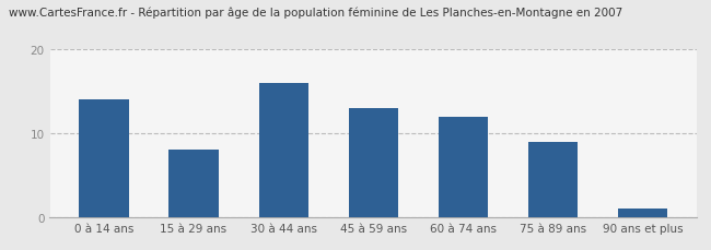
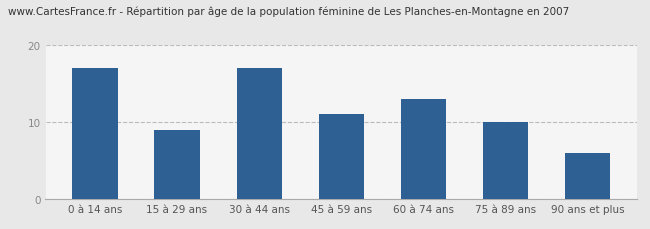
0 à 14 ans: 14 -> 17
15 à 29 ans: 8 -> 9
30 à 44 ans: 16 -> 17
45 à 59 ans: 13 -> 11
60 à 74 ans: 12 -> 13
75 à 89 ans: 9 -> 10
90 ans et plus: 1 -> 6
